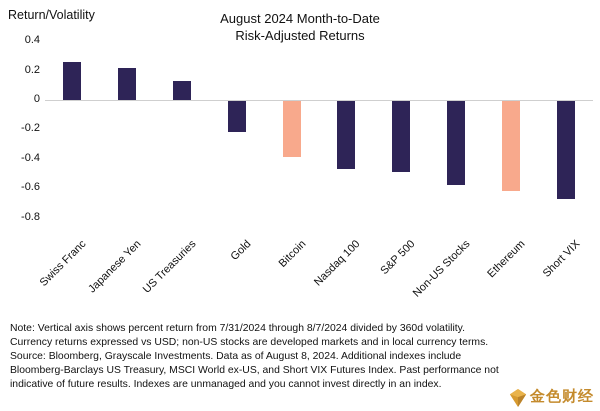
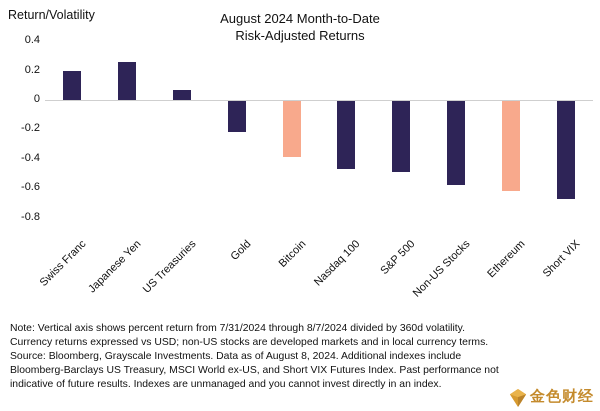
Swiss Franc: 0.26 -> 0.20
Japanese Yen: 0.22 -> 0.26
US Treasuries: 0.13 -> 0.07
